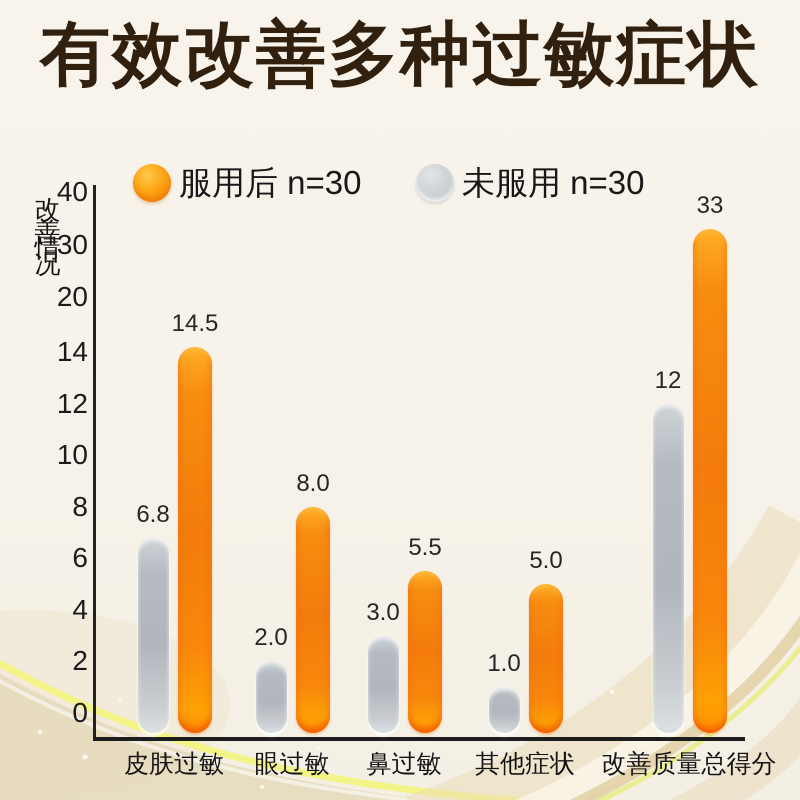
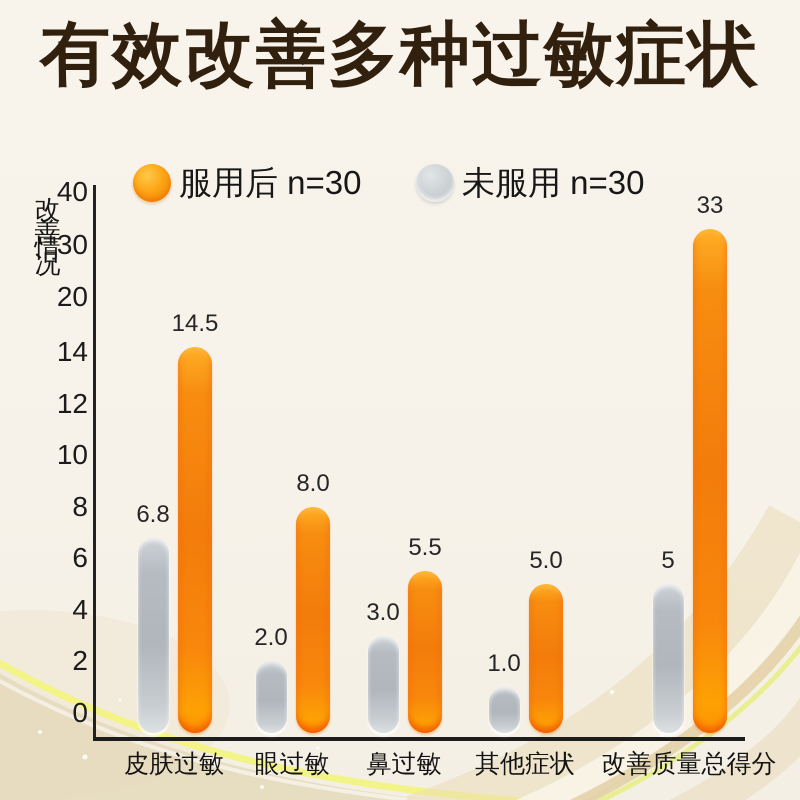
未服用 n=30/改善质量总得分: 12 -> 5
